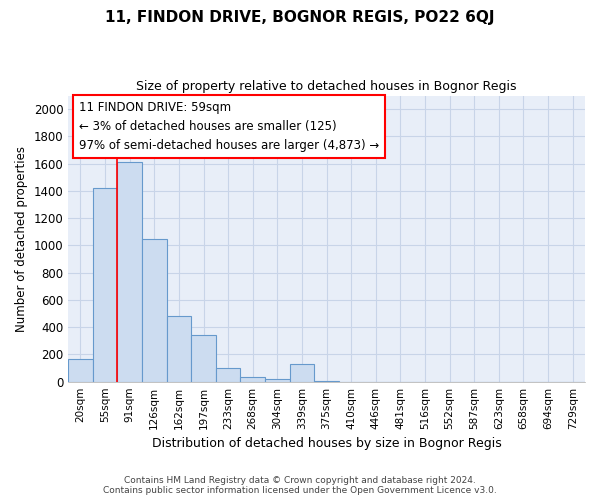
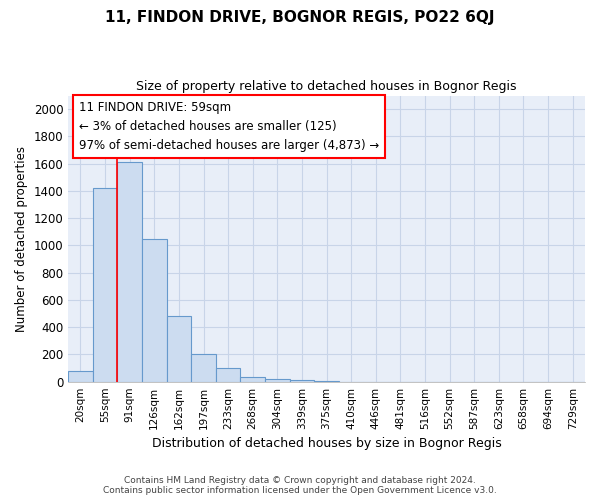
20sqm: 170 -> 80
197sqm: 340 -> 200
339sqm: 130 -> 20
